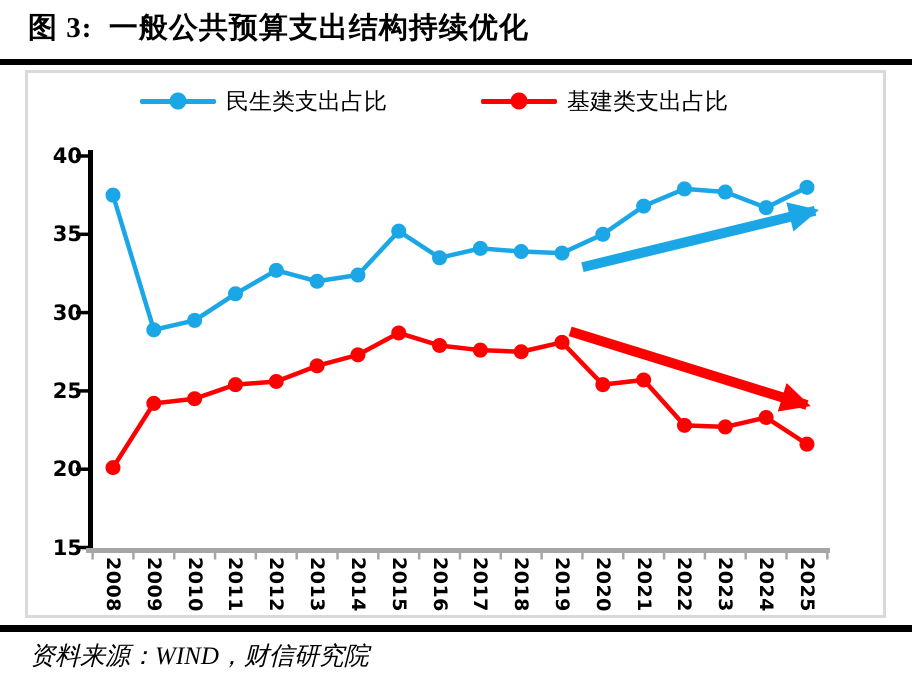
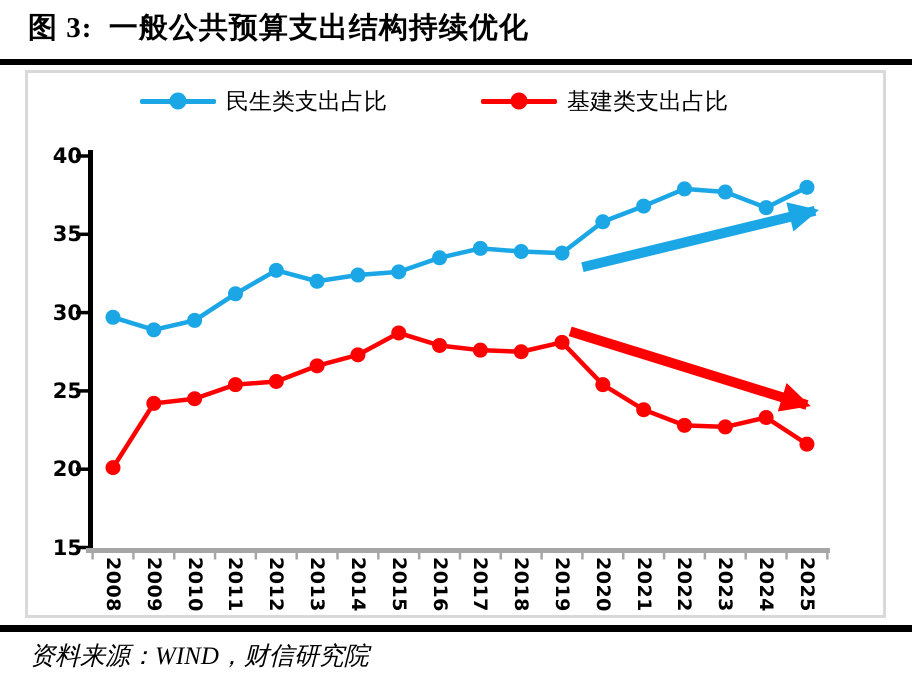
民生类支出占比/2008: 37.5 -> 29.7
民生类支出占比/2015: 35.2 -> 32.6
民生类支出占比/2020: 35.0 -> 35.8
基建类支出占比/2021: 25.7 -> 23.8
